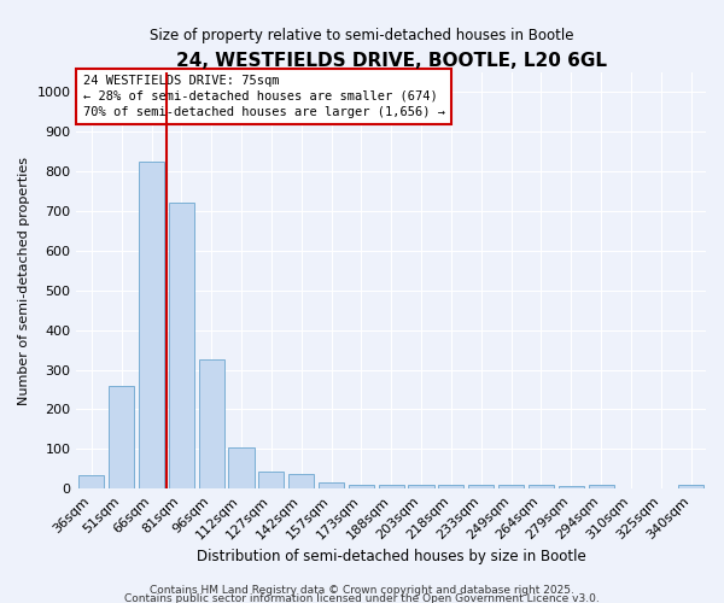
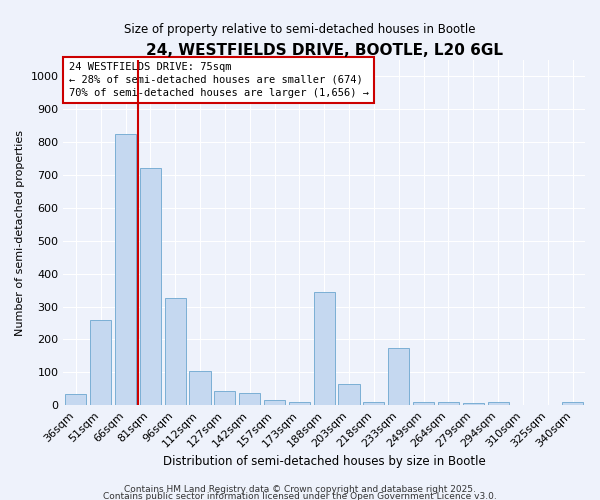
188sqm: 8 -> 345
203sqm: 8 -> 65
233sqm: 10 -> 175
